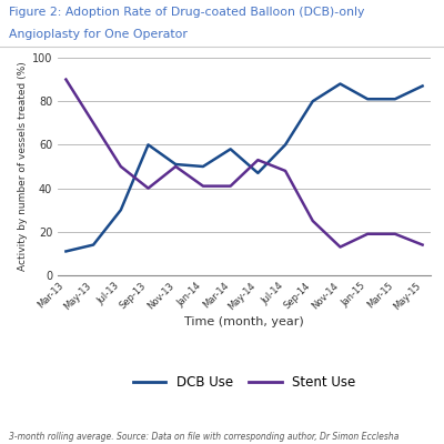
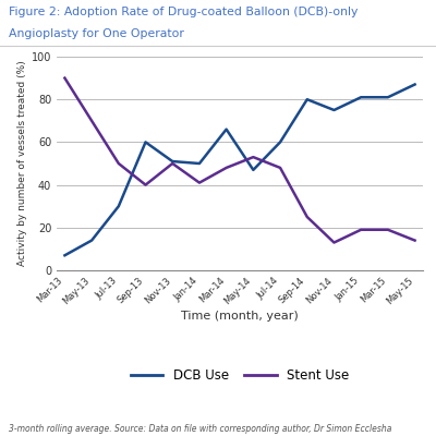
DCB Use/Mar-13: 11 -> 7
DCB Use/Mar-14: 58 -> 66
Stent Use/Mar-14: 41 -> 48
DCB Use/Nov-14: 88 -> 75
